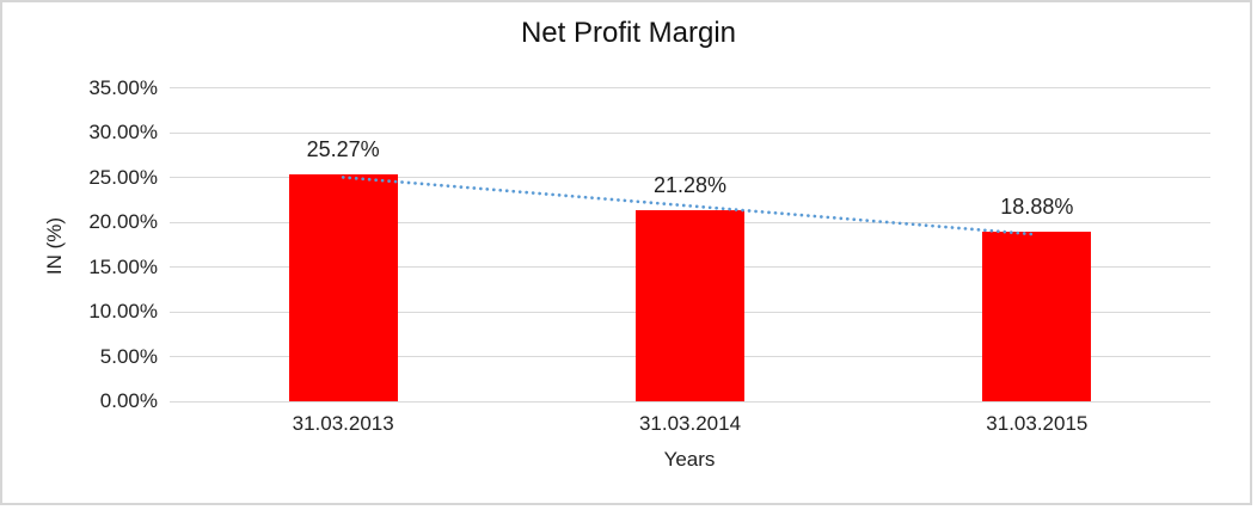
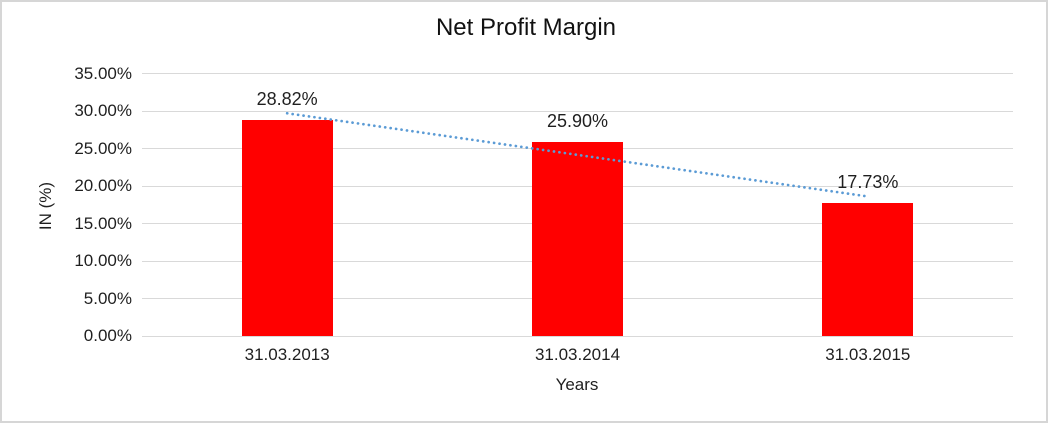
31.03.2013: 25.27% -> 28.82%
31.03.2014: 21.28% -> 25.90%
31.03.2015: 18.88% -> 17.73%
